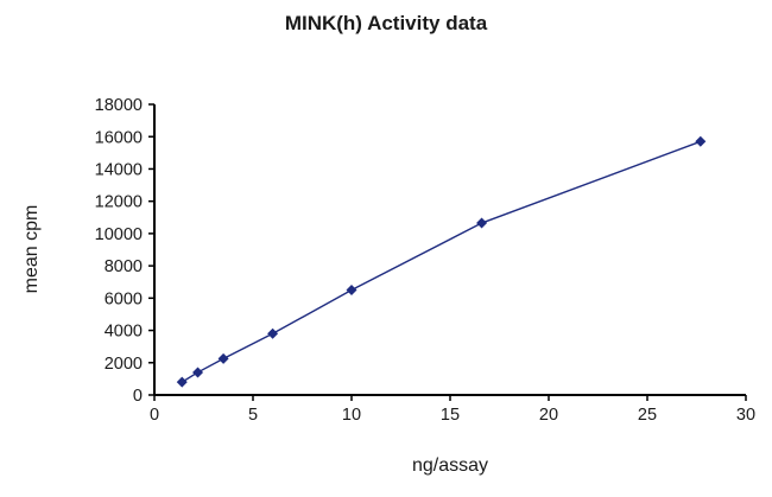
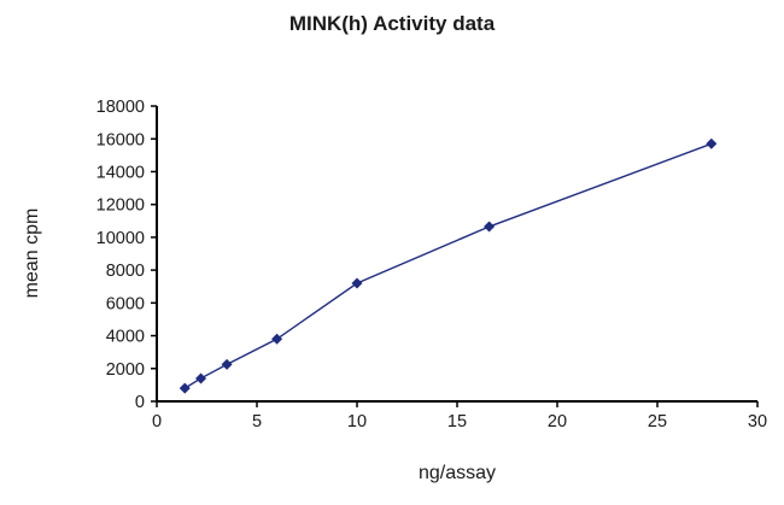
10: 6500 -> 7200
